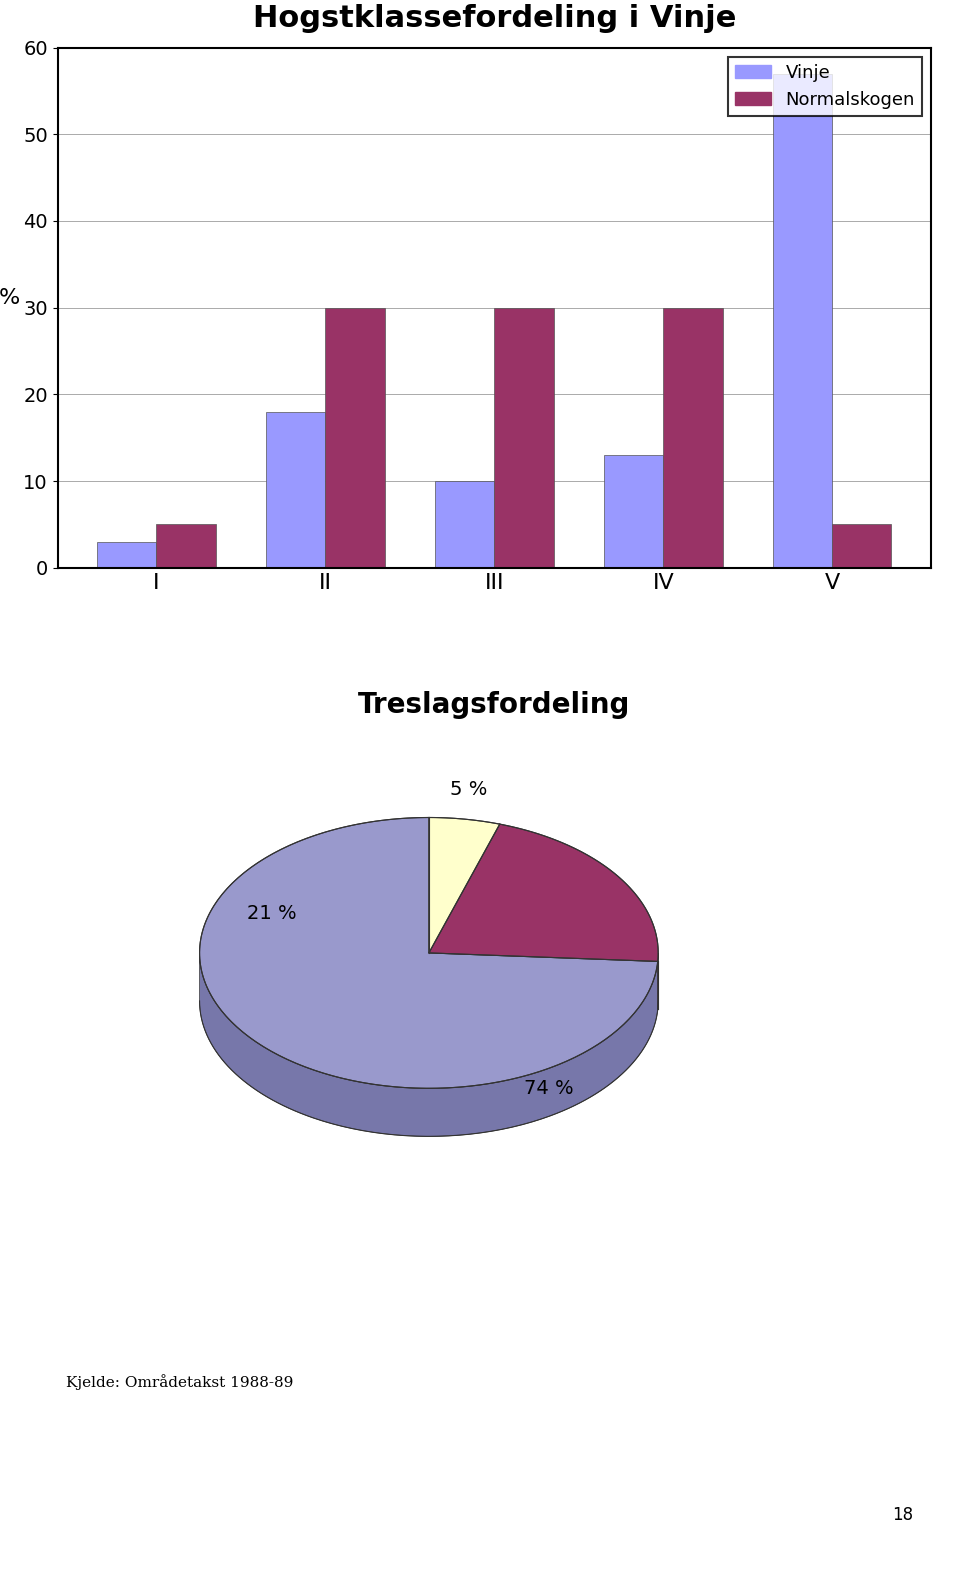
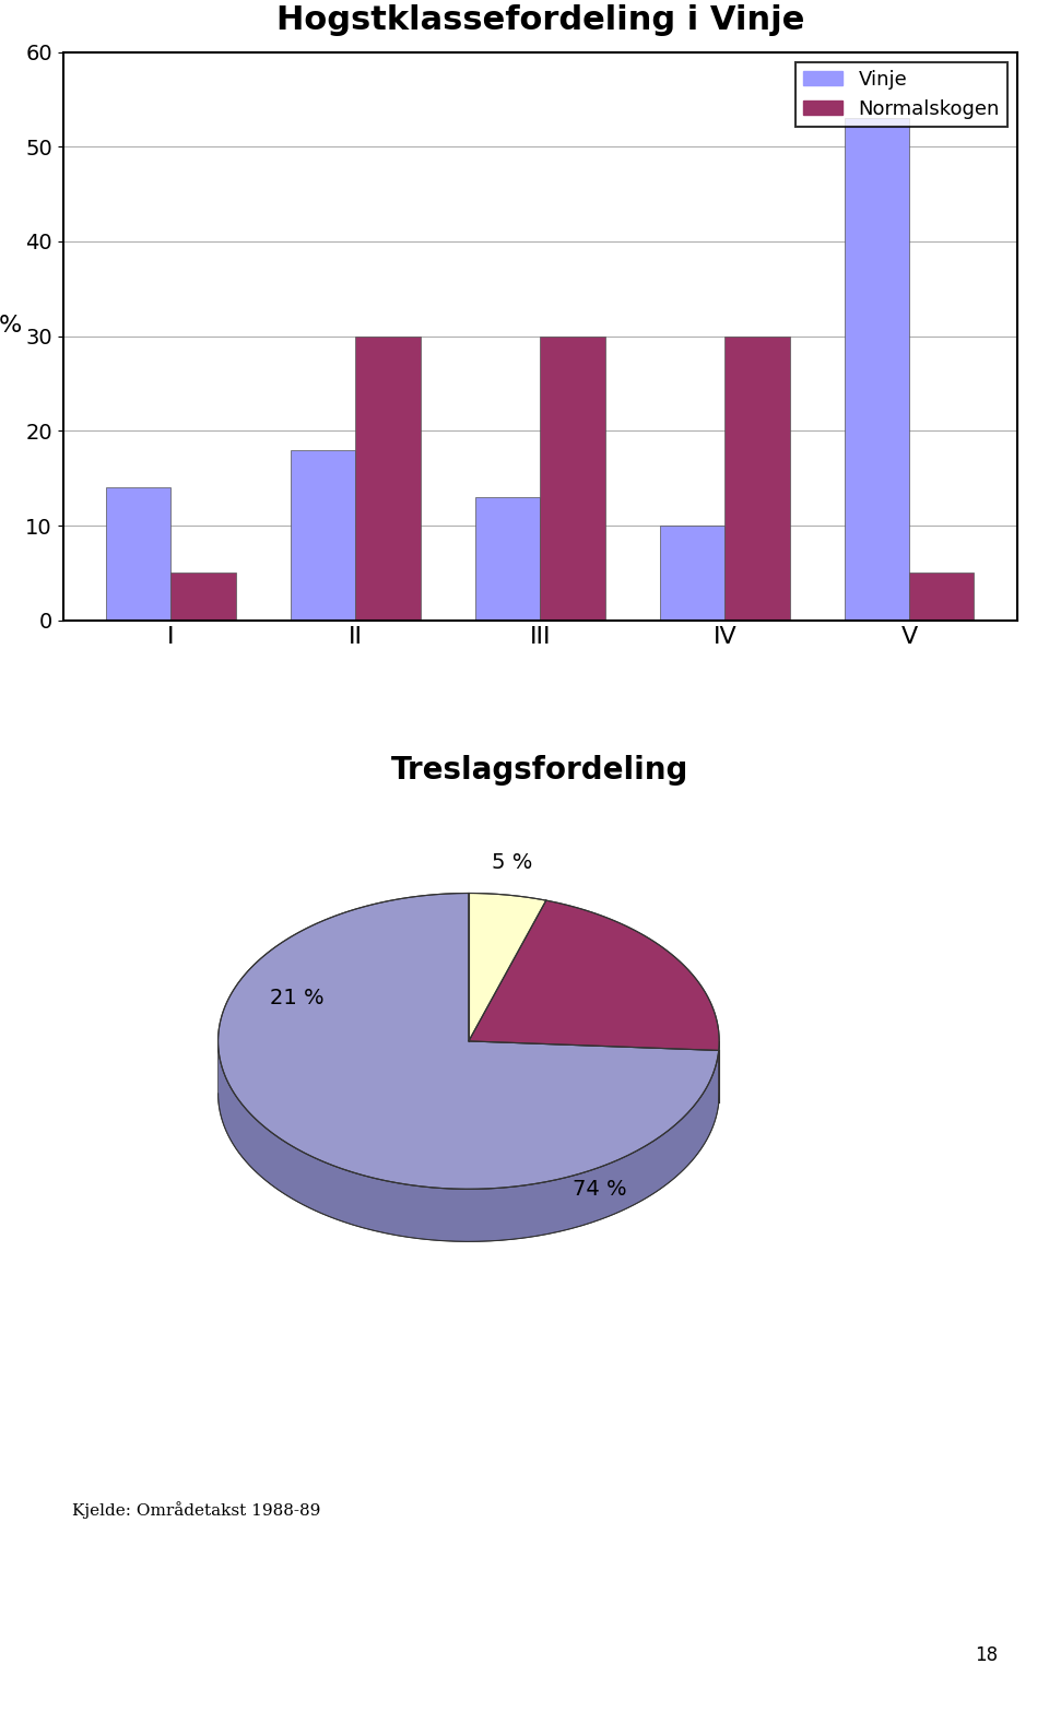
Hogstklassefordeling i Vinje/Vinje/I: 3 -> 14
Hogstklassefordeling i Vinje/Vinje/III: 10 -> 13
Hogstklassefordeling i Vinje/Vinje/IV: 13 -> 10
Hogstklassefordeling i Vinje/Vinje/V: 57 -> 53
